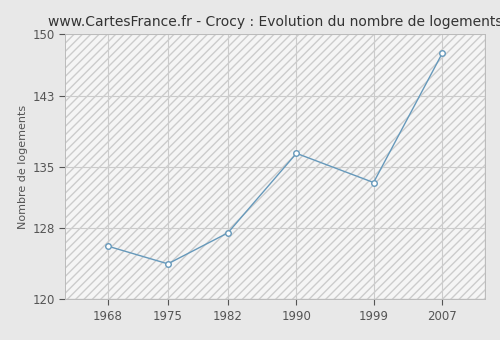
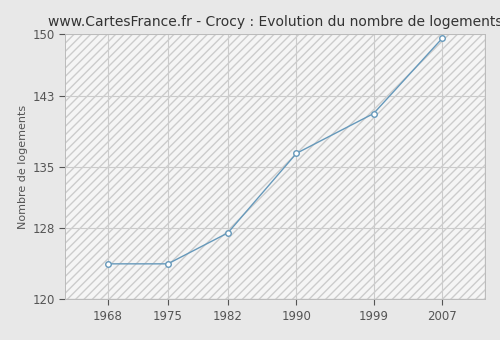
1968: 126.0 -> 124.0
1999: 133.2 -> 141.0
2007: 147.8 -> 149.5
